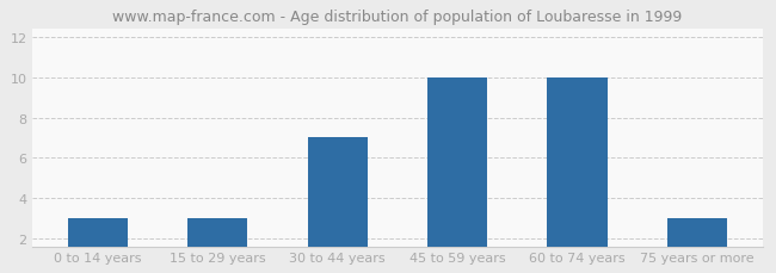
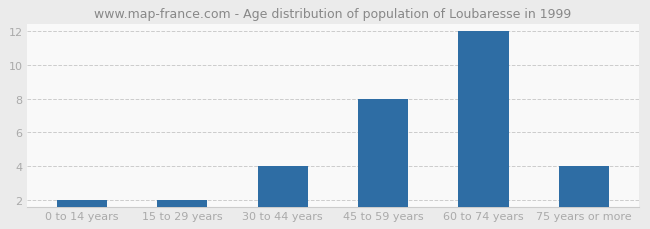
0 to 14 years: 3 -> 2
15 to 29 years: 3 -> 2
30 to 44 years: 7 -> 4
45 to 59 years: 10 -> 8
60 to 74 years: 10 -> 12
75 years or more: 3 -> 4
